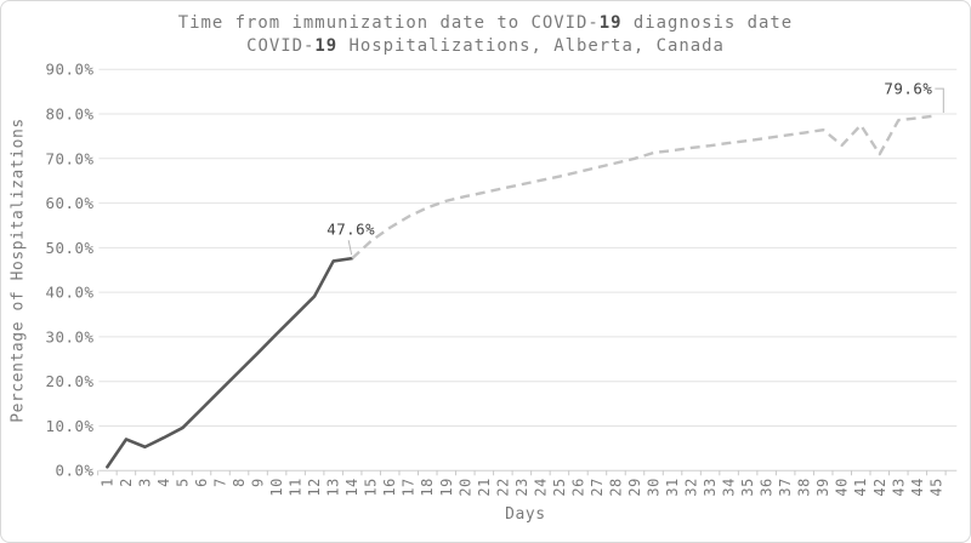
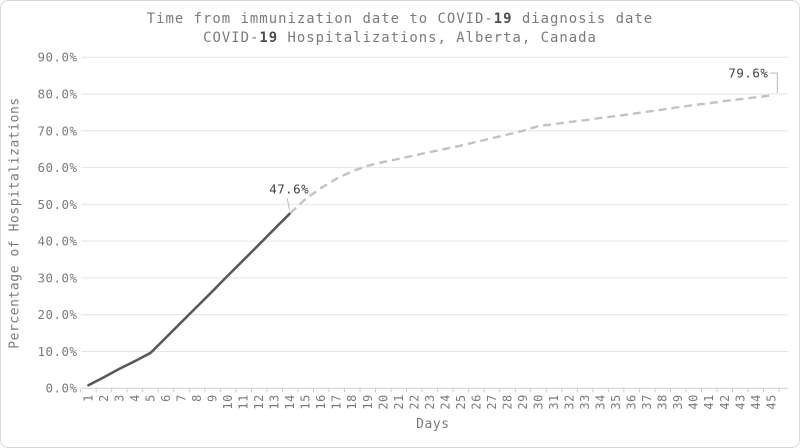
2: 7% -> 3%
13: 47% -> 43%
40: 73% -> 77%
42: 71% -> 78%
